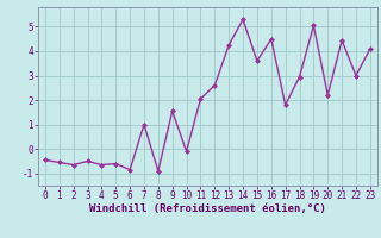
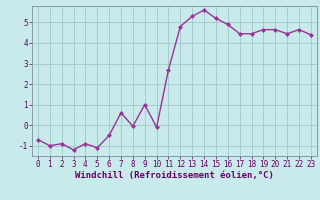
0: -0.45 -> -0.70
1: -0.55 -> -1.00
2: -0.65 -> -0.90
3: -0.50 -> -1.20
4: -0.65 -> -0.90
5: -0.60 -> -1.10
6: -0.85 -> -0.50
7: 1.00 -> 0.60
8: -0.90 -> -0.05
9: 1.55 -> 1.00
11: 2.05 -> 2.70
12: 2.60 -> 4.80
13: 4.25 -> 5.30
14: 5.30 -> 5.60
15: 3.60 -> 5.20
16: 4.50 -> 4.90
17: 1.80 -> 4.45
18: 2.95 -> 4.45
19: 5.05 -> 4.65
20: 2.20 -> 4.65
22: 3.00 -> 4.65
23: 4.10 -> 4.40
